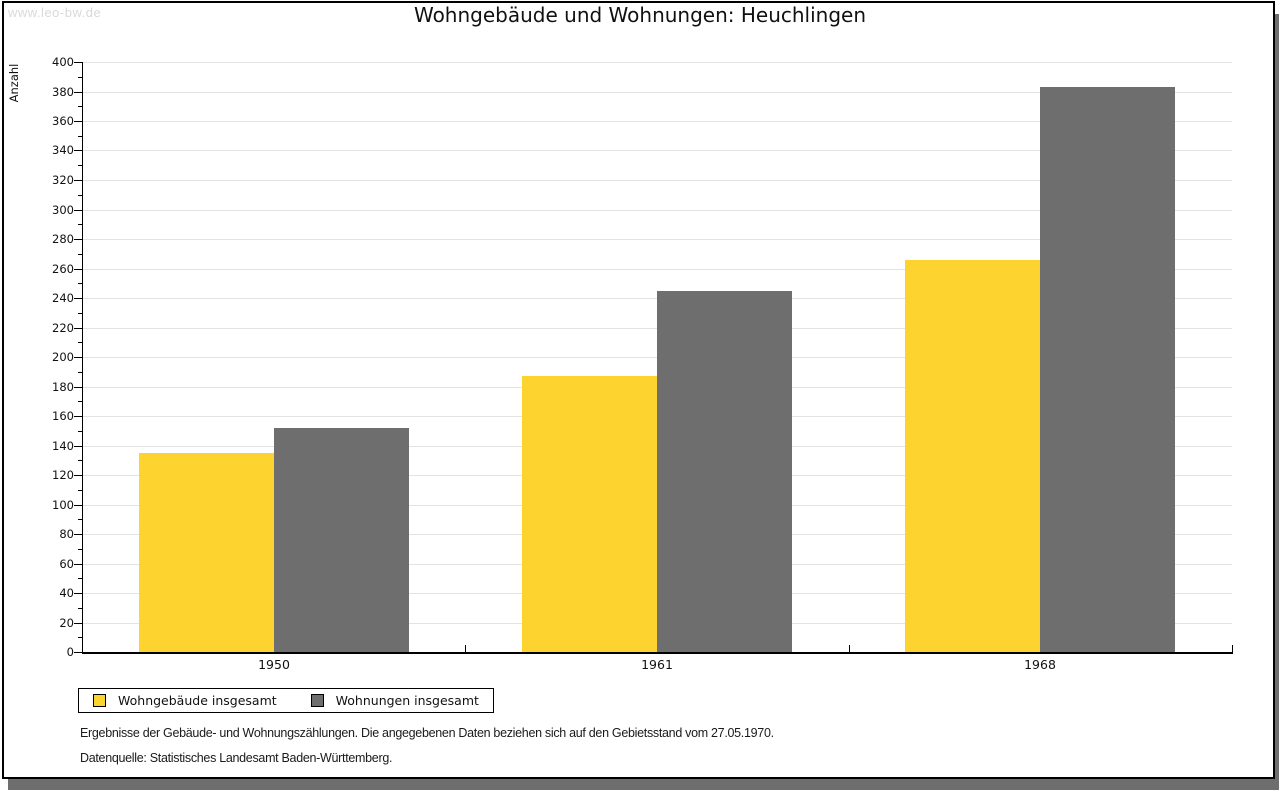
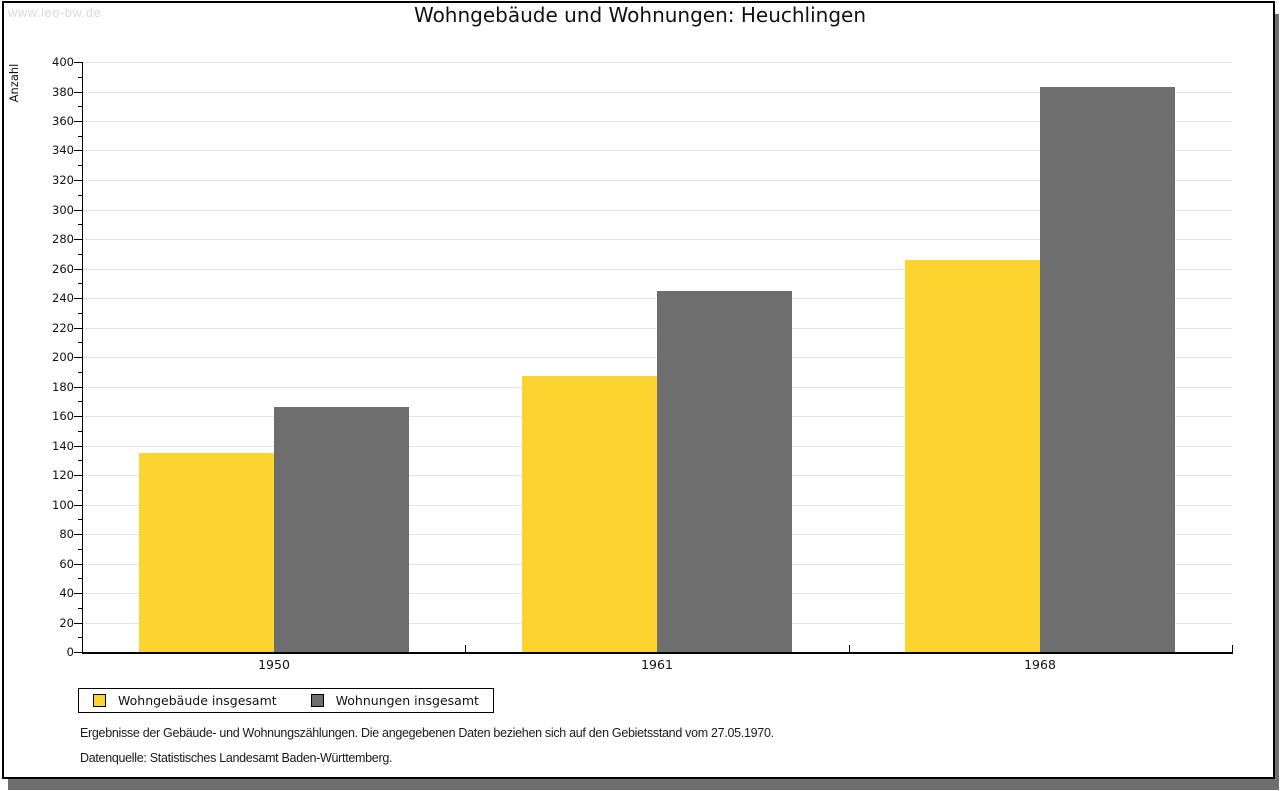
Wohnungen insgesamt/1950: 152 -> 166
